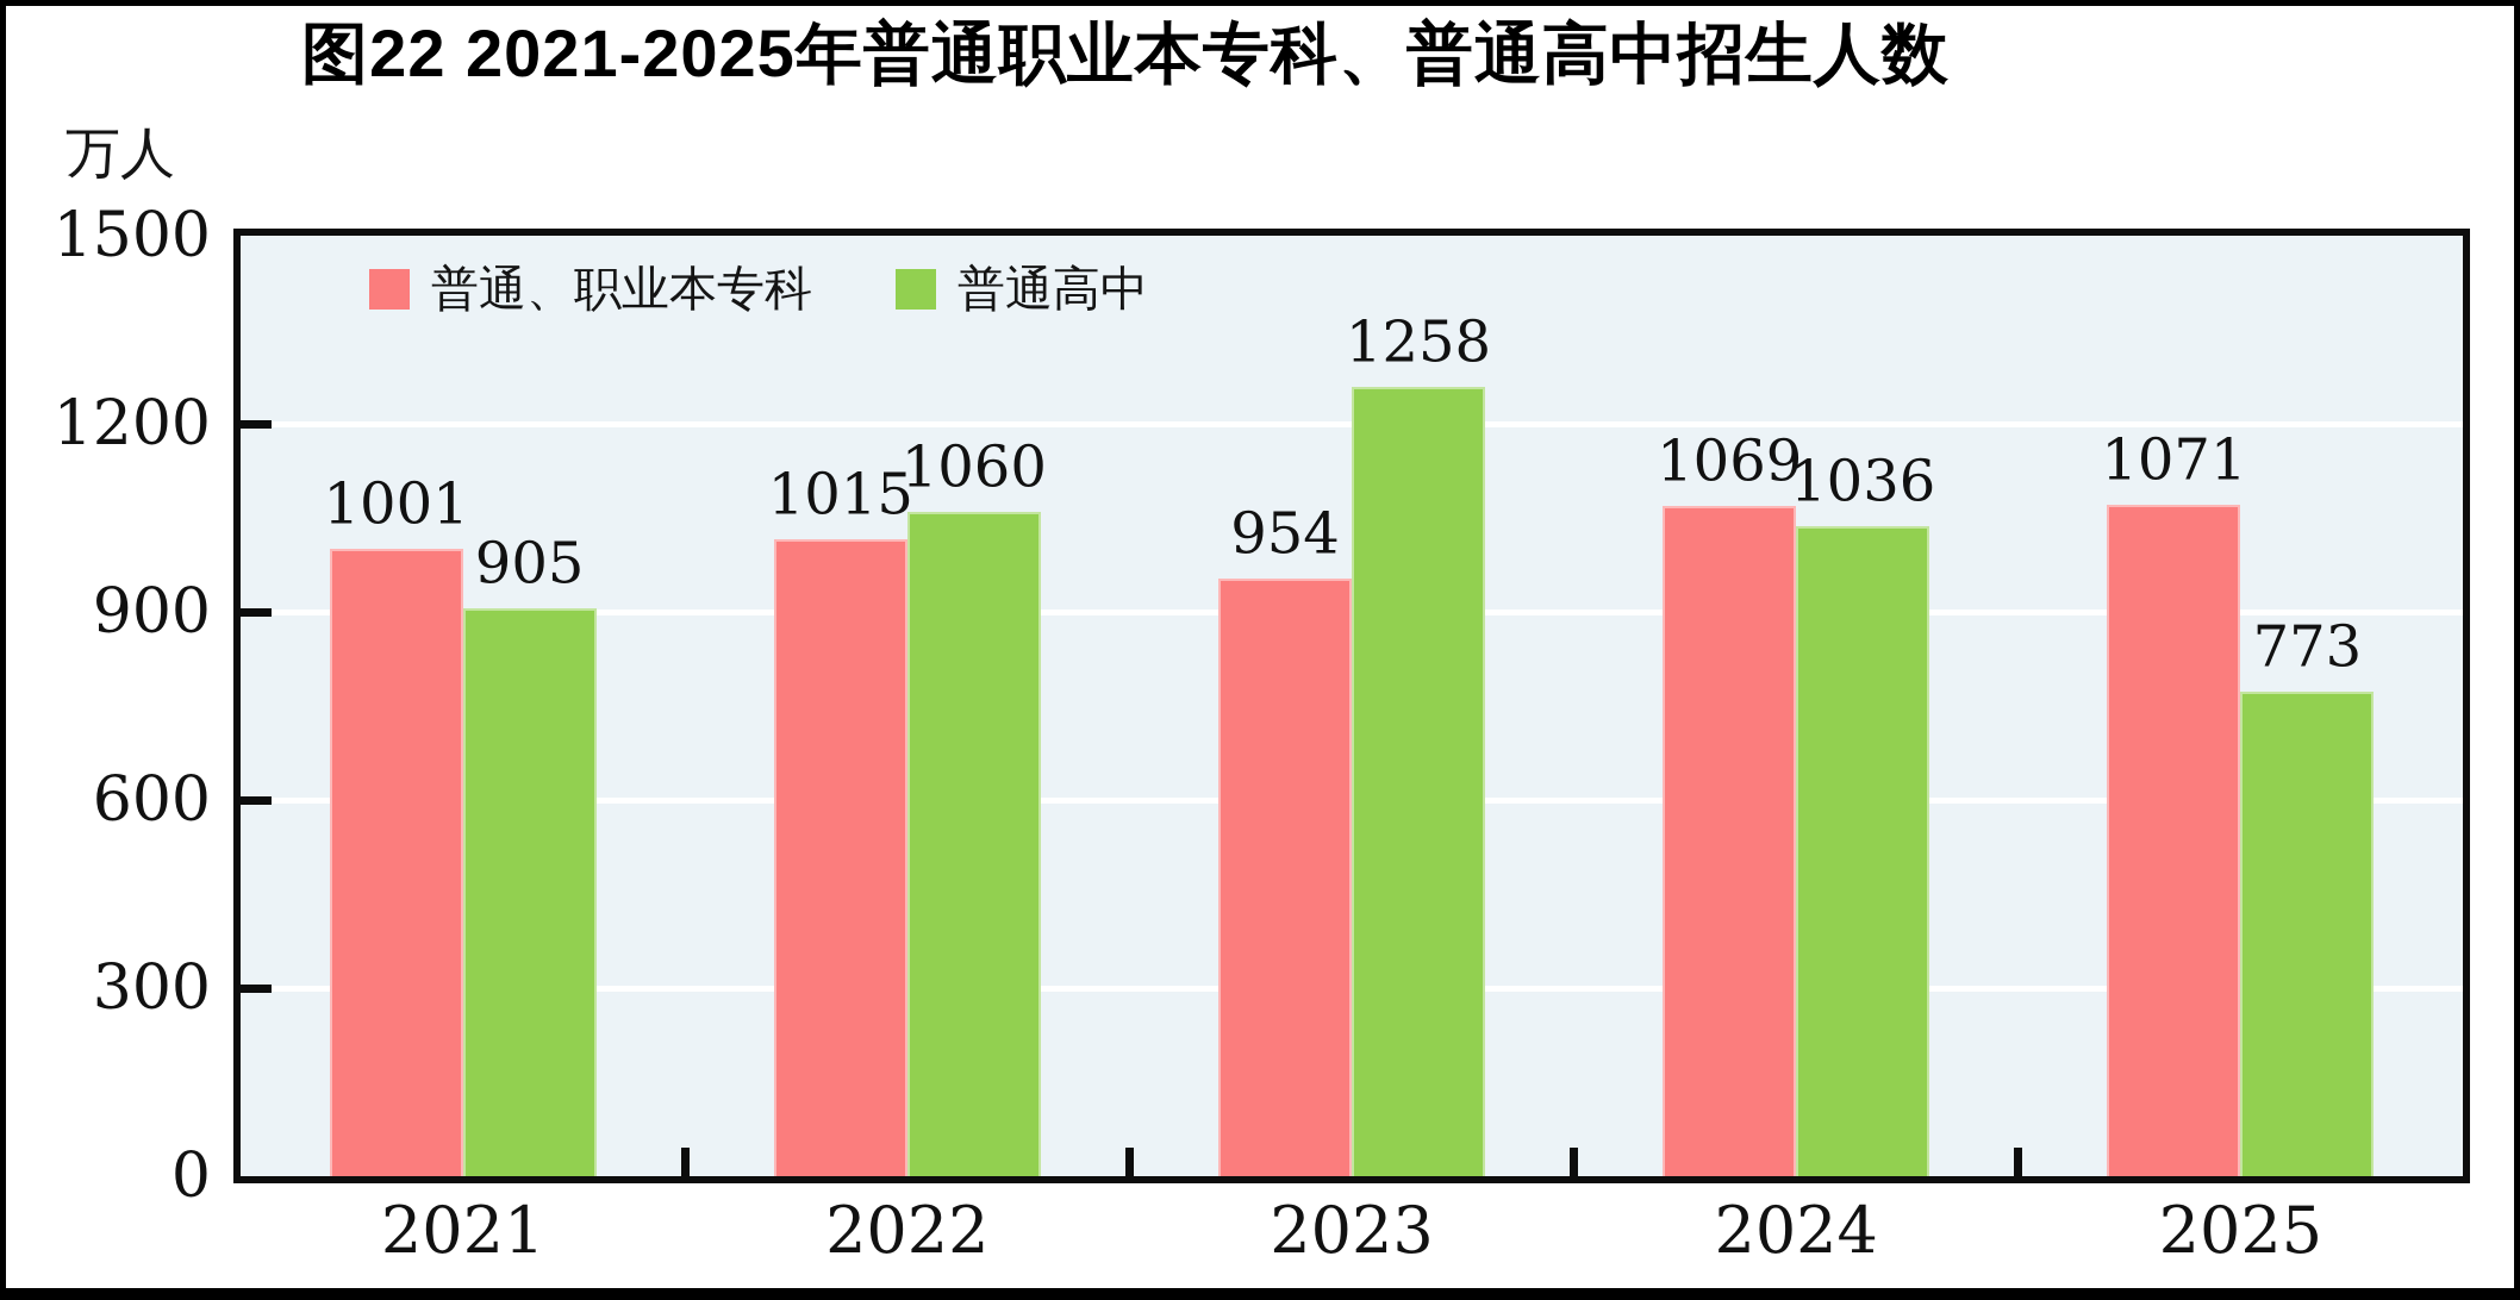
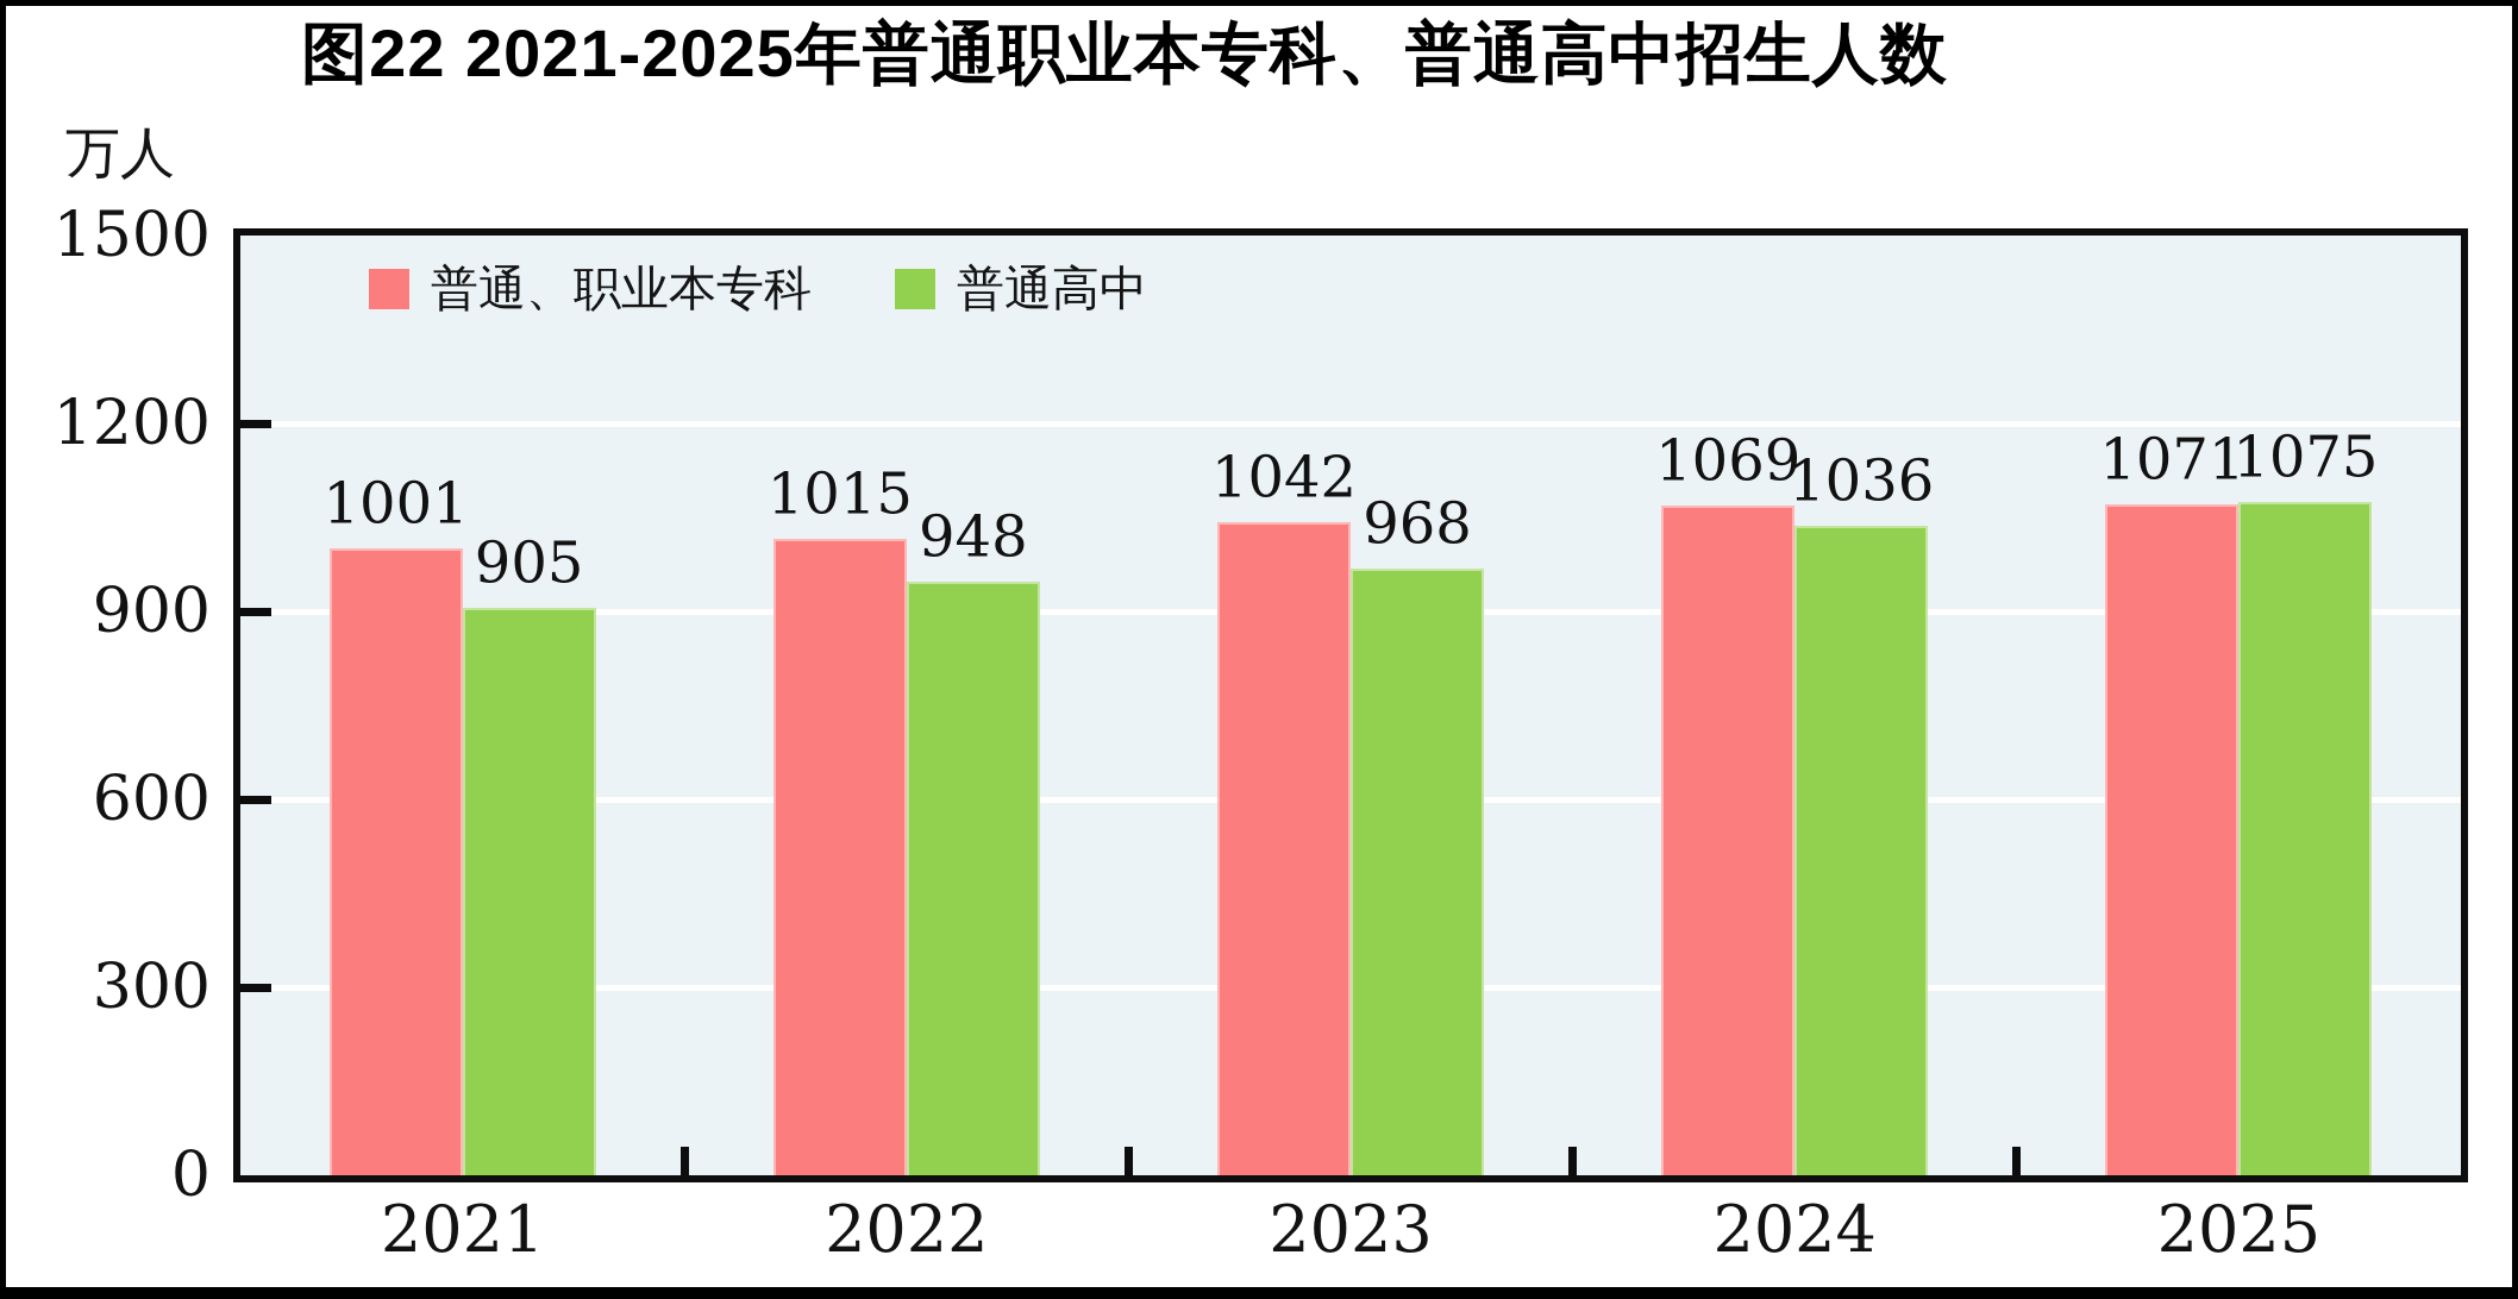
普通高中/2022: 1060 -> 948
普通、职业本专科/2023: 954 -> 1042
普通高中/2023: 1258 -> 968
普通高中/2025: 773 -> 1075
